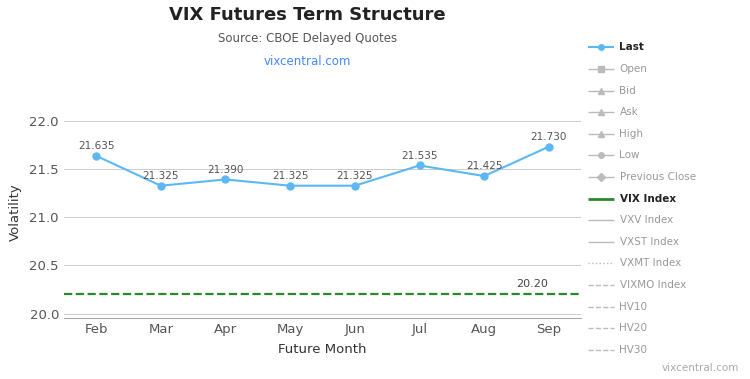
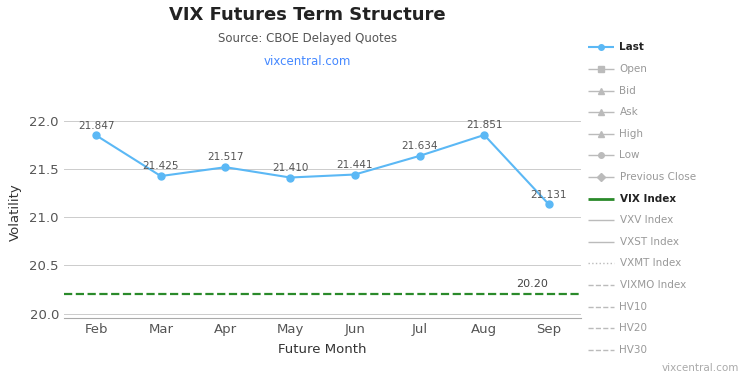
Feb: 21.635 -> 21.847
Mar: 21.325 -> 21.425
Apr: 21.390 -> 21.517
May: 21.325 -> 21.410
Jun: 21.325 -> 21.441
Jul: 21.535 -> 21.634
Aug: 21.425 -> 21.851
Sep: 21.730 -> 21.131
